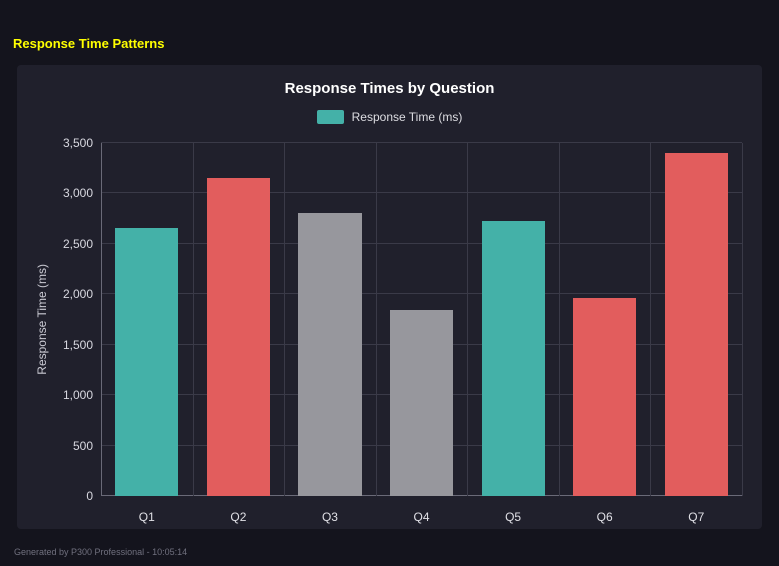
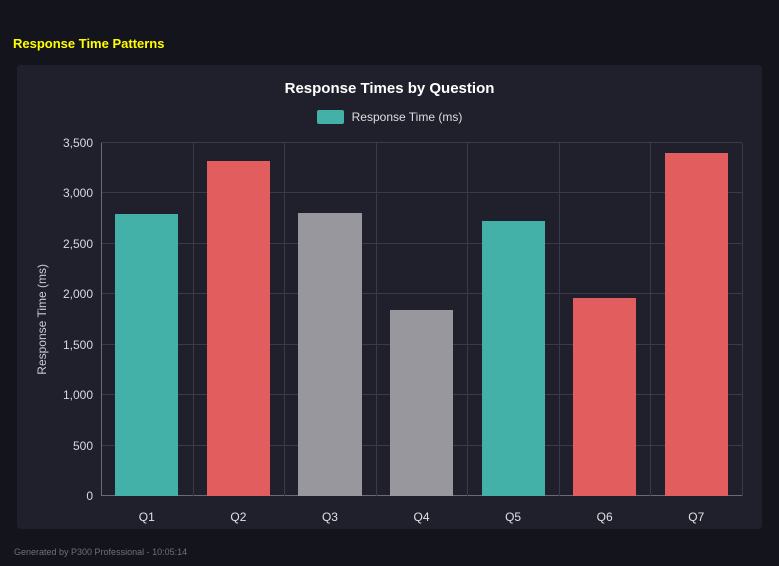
Q1: 2660 -> 2800
Q2: 3150 -> 3320
